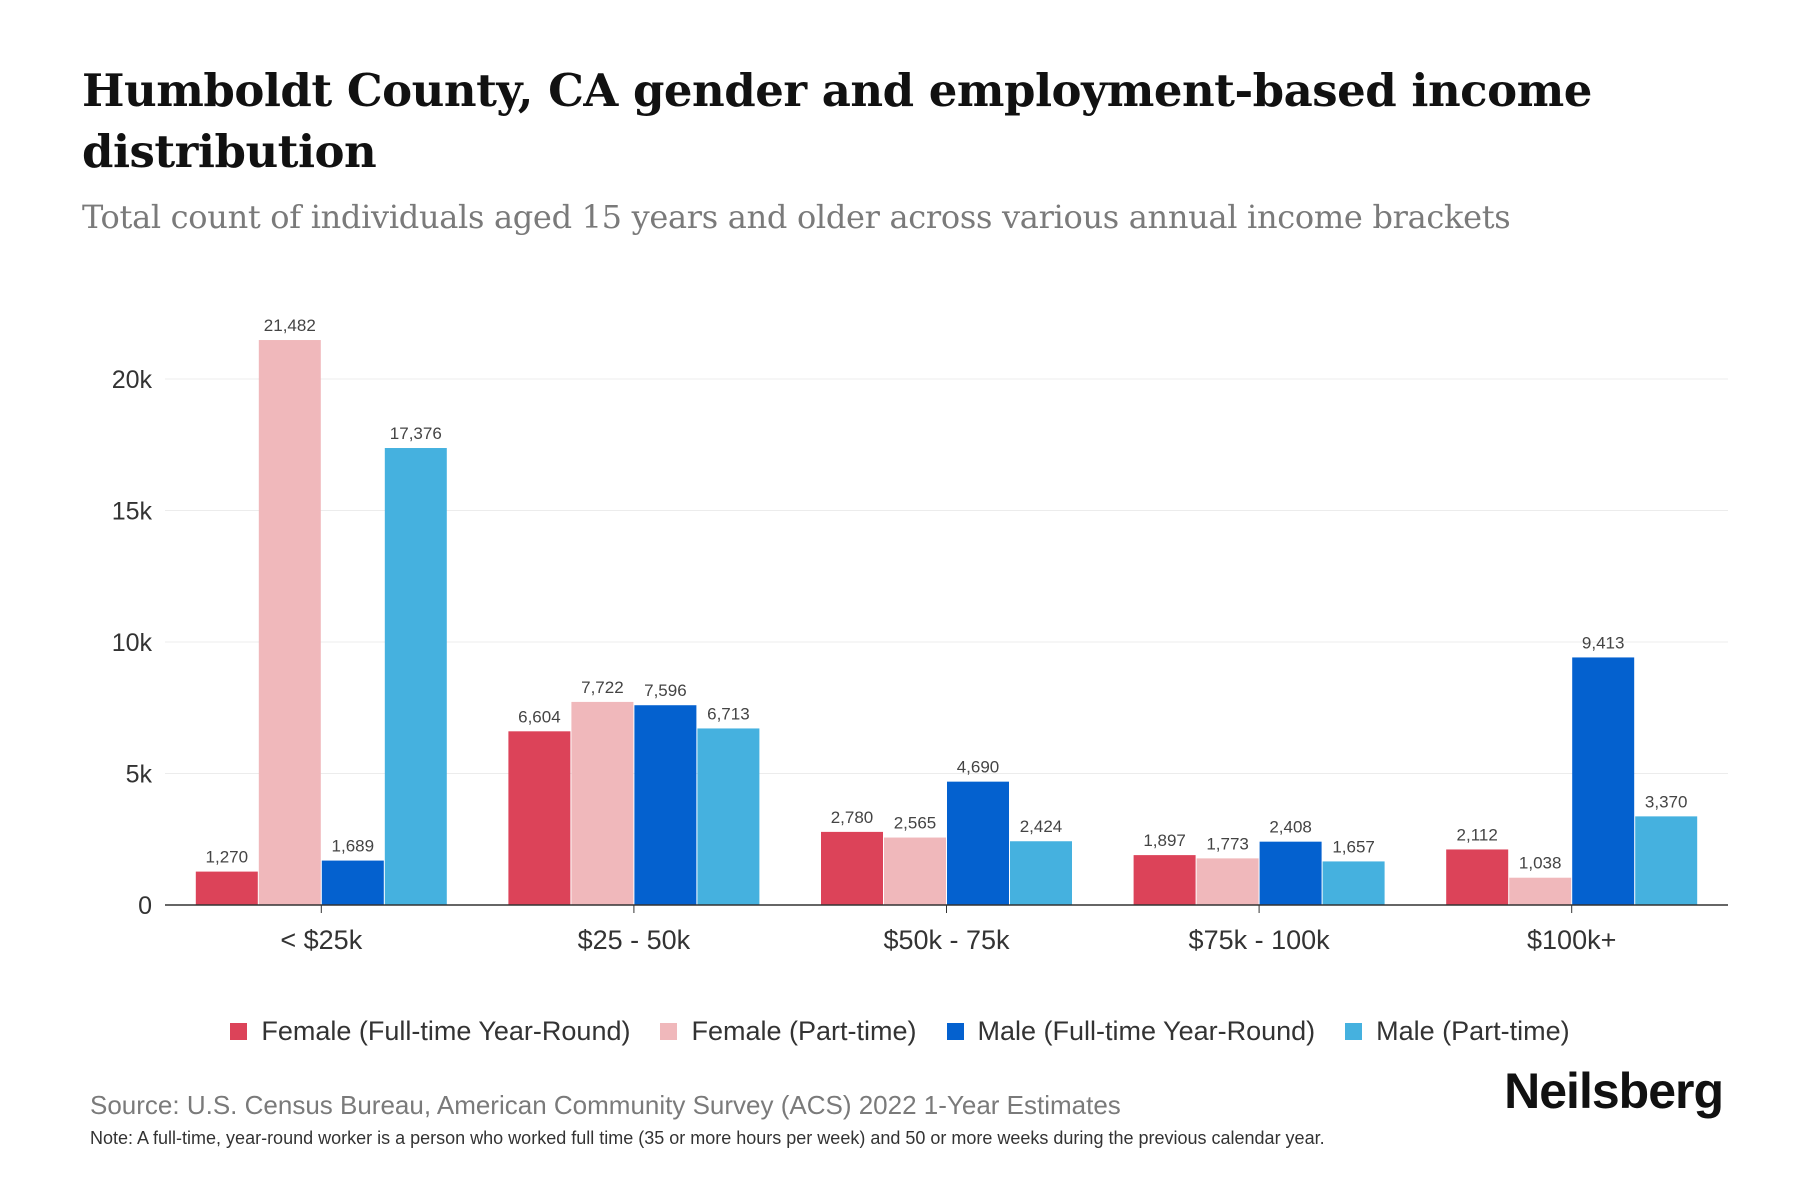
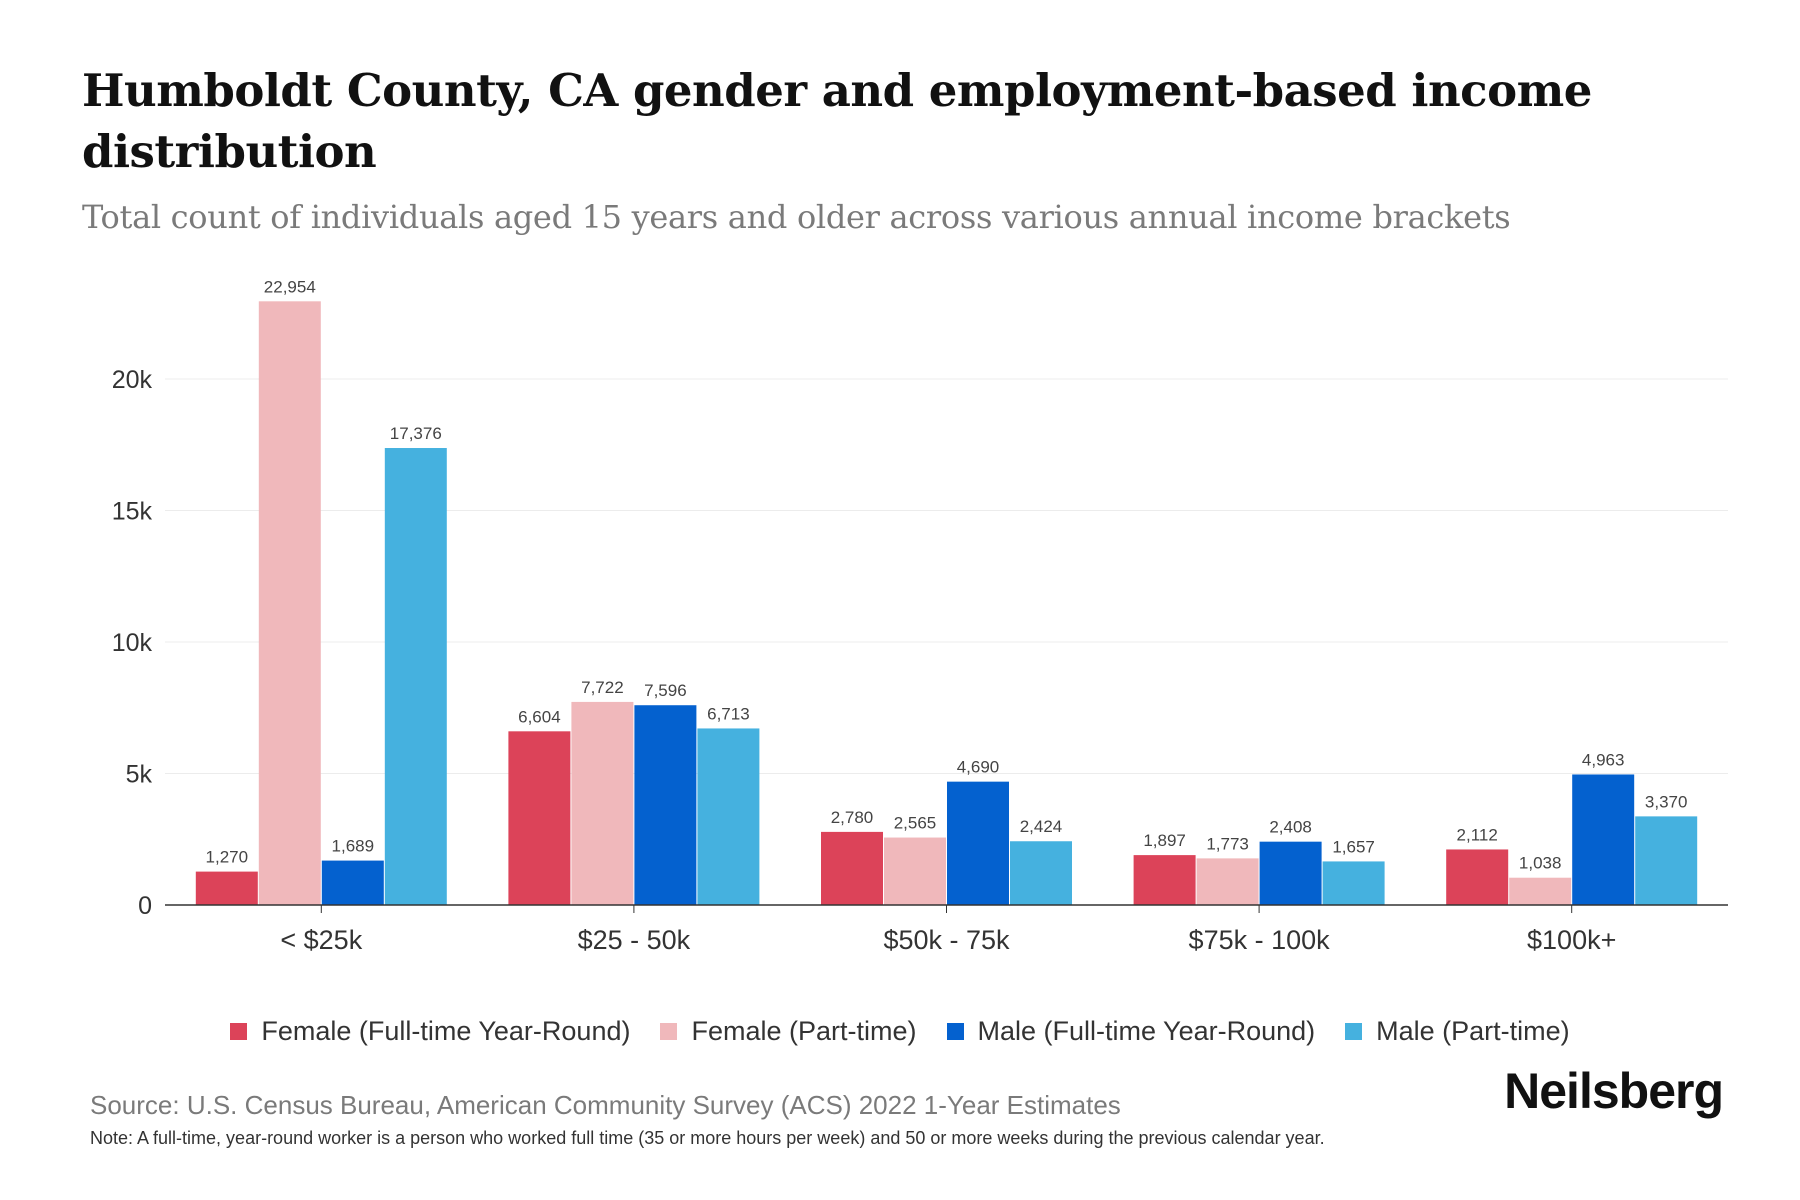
Female (Part-time)/< $25k: 21,482 -> 22,954
Male (Full-time Year-Round)/$100k+: 9,413 -> 4,963
